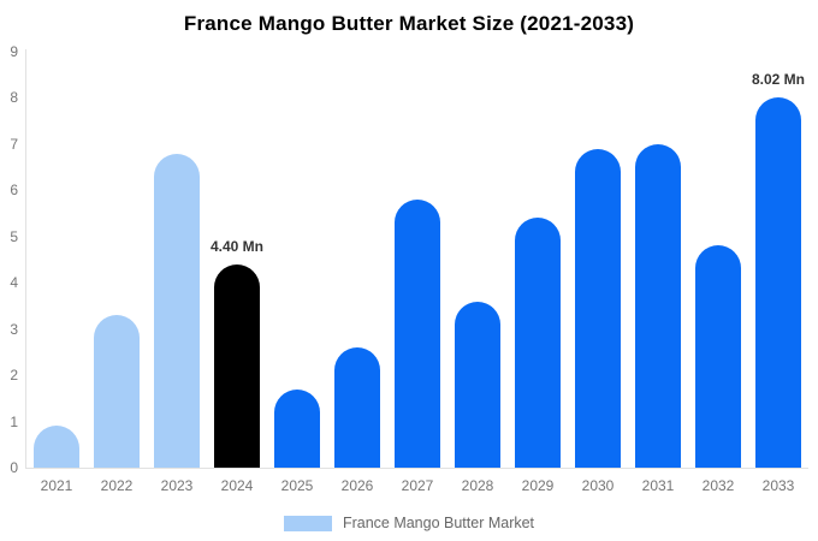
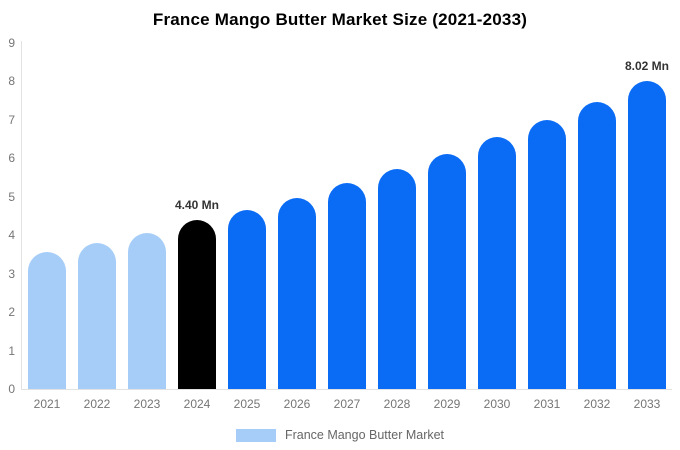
2021: 0.9 -> 3.6
2022: 3.3 -> 3.8
2023: 6.8 -> 4.1
2025: 1.7 -> 4.7
2026: 2.6 -> 5.0
2027: 5.8 -> 5.4
2028: 3.6 -> 5.7
2029: 5.4 -> 6.1
2030: 6.9 -> 6.5
2032: 4.8 -> 7.5
